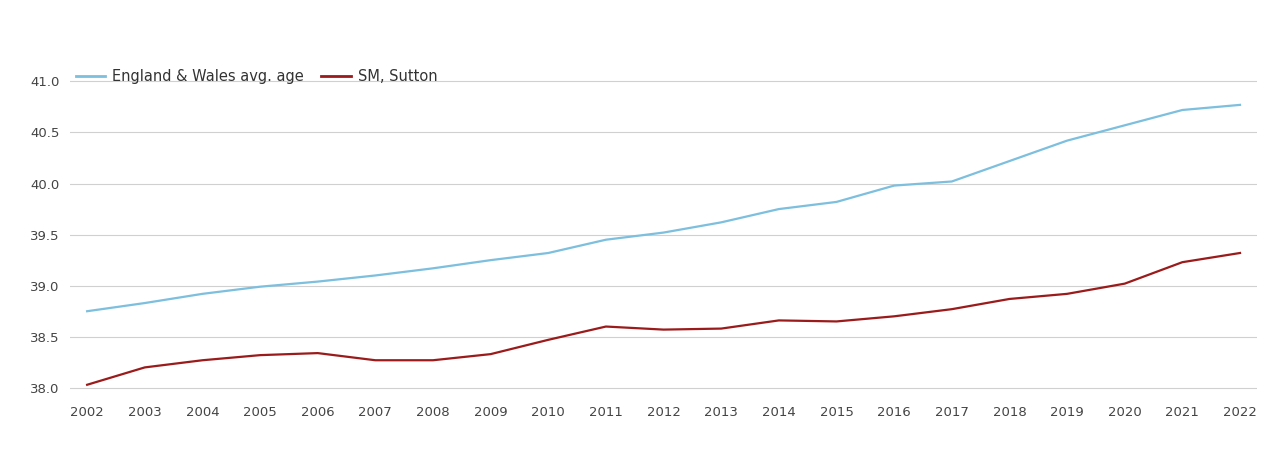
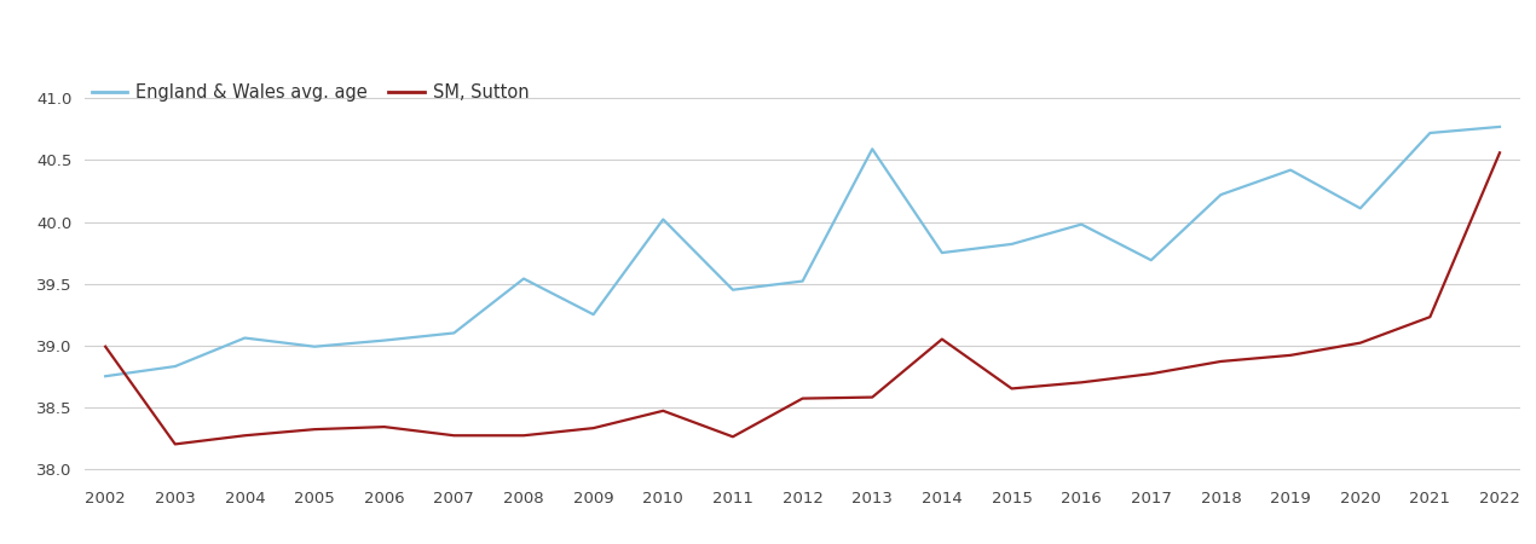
SM, Sutton/2002: 38.03 -> 38.99
England & Wales avg. age/2004: 38.92 -> 39.06
England & Wales avg. age/2008: 39.17 -> 39.54
England & Wales avg. age/2010: 39.32 -> 40.02
SM, Sutton/2011: 38.60 -> 38.26
England & Wales avg. age/2013: 39.62 -> 40.59
SM, Sutton/2014: 38.66 -> 39.05
England & Wales avg. age/2017: 40.02 -> 39.69
England & Wales avg. age/2020: 40.57 -> 40.11
SM, Sutton/2022: 39.32 -> 40.56
